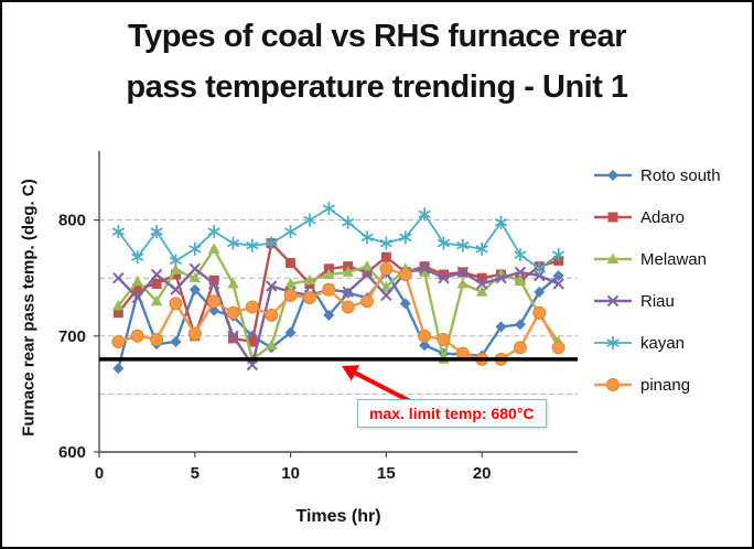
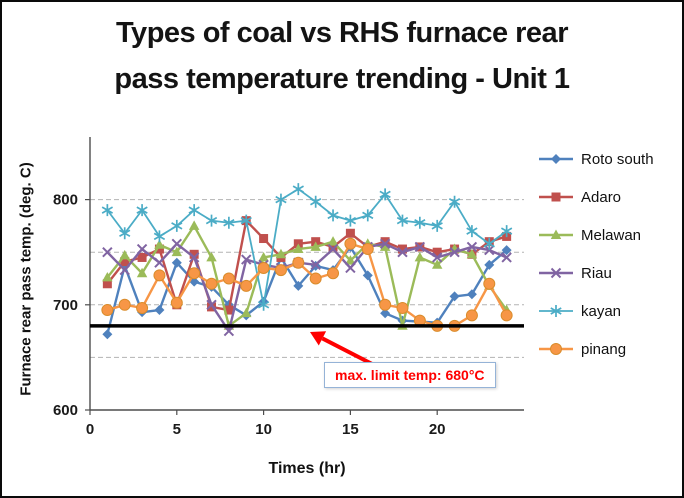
kayan/10: 790 -> 700
